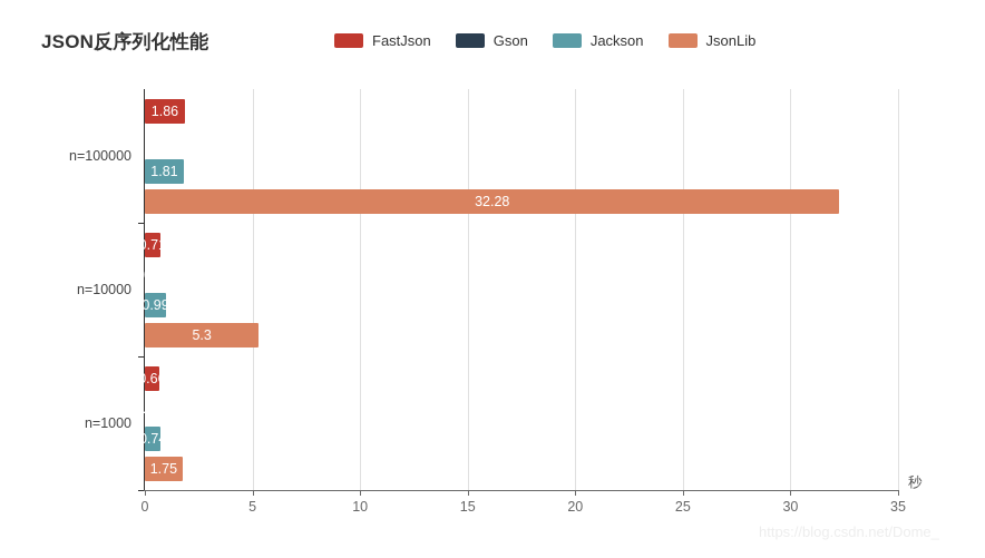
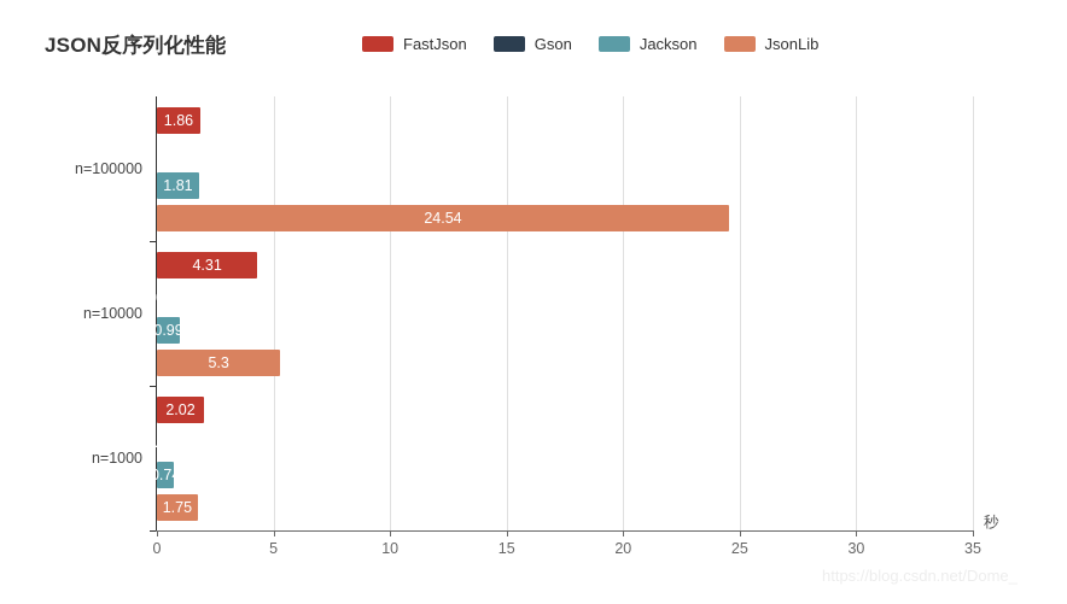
JsonLib/n=100000: 32.28 -> 24.54
FastJson/n=10000: 0.71 -> 4.31
FastJson/n=1000: 0.66 -> 2.02
